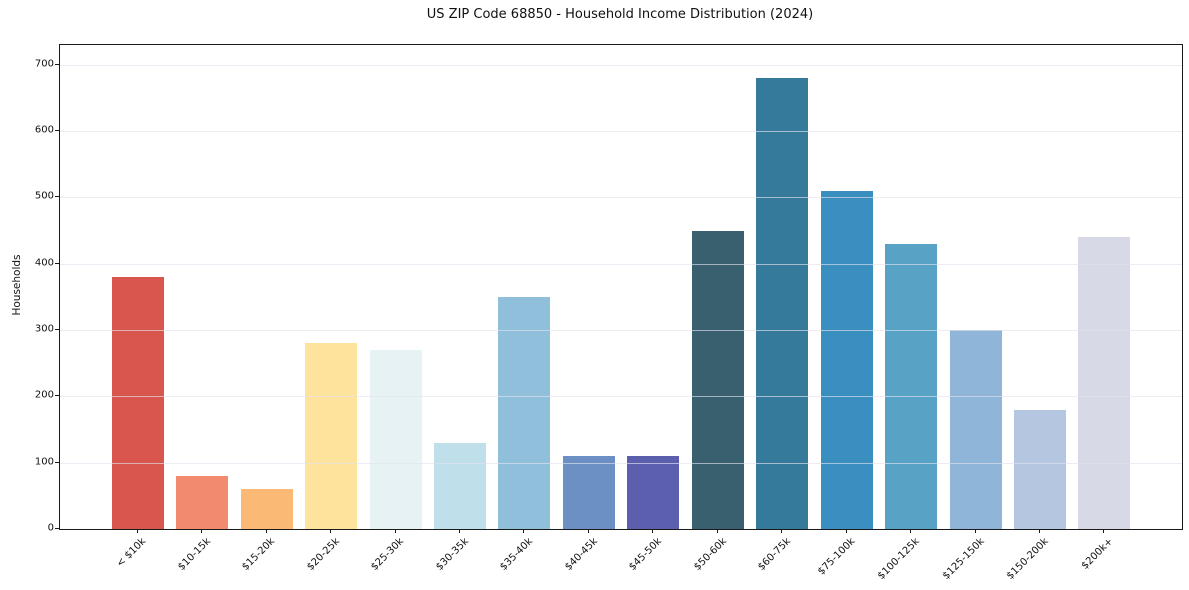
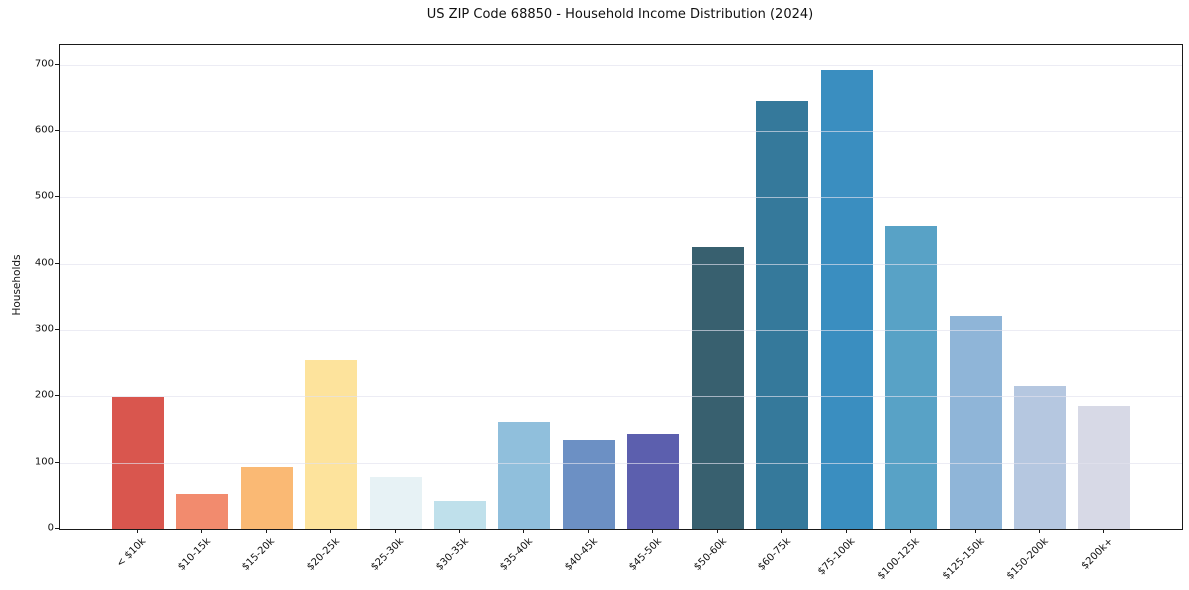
< $10k: 380 -> 200
$10-15k: 80 -> 50
$15-20k: 60 -> 90
$20-25k: 280 -> 260
$25-30k: 270 -> 80
$30-35k: 130 -> 40
$35-40k: 350 -> 160
$40-45k: 110 -> 130
$45-50k: 110 -> 140
$50-60k: 450 -> 420
$60-75k: 680 -> 640
$75-100k: 510 -> 690
$100-125k: 430 -> 460
$125-150k: 300 -> 320
$150-200k: 180 -> 220
$200k+: 440 -> 190
